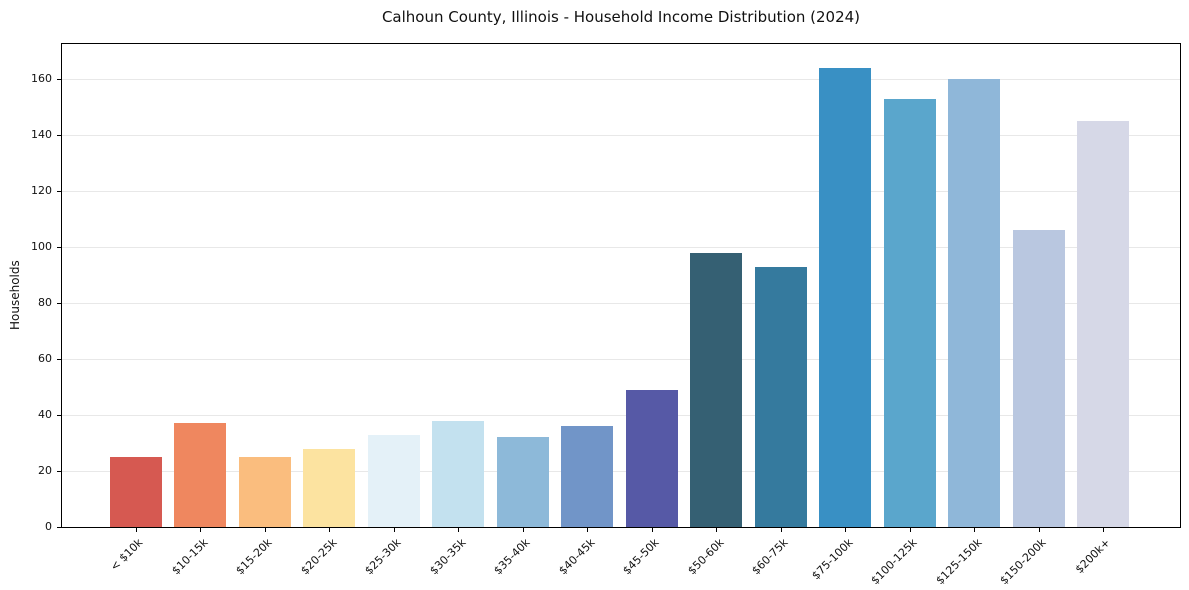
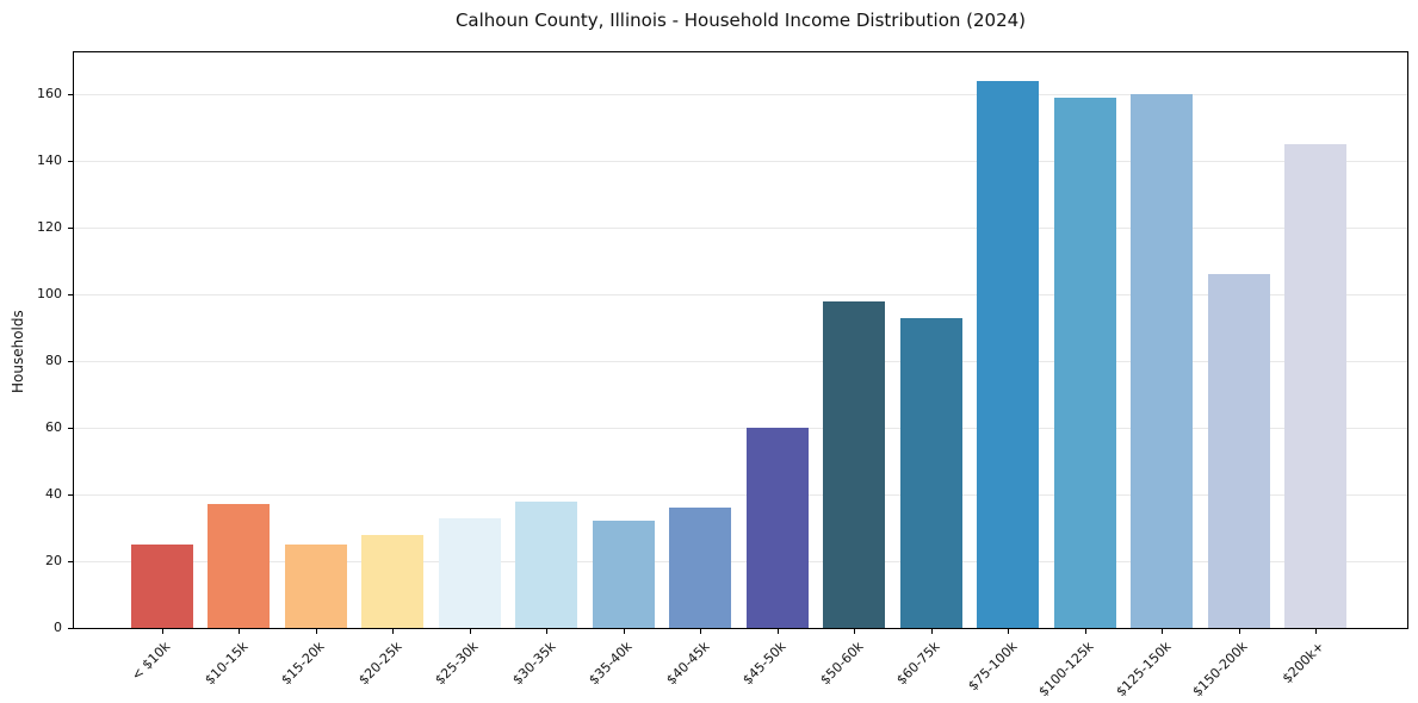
$45-50k: 49 -> 60
$100-125k: 153 -> 159
